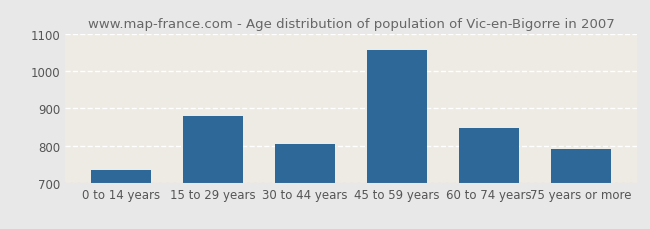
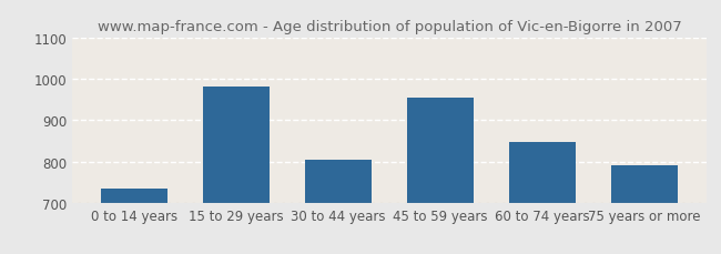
15 to 29 years: 878 -> 980
45 to 59 years: 1055 -> 955
